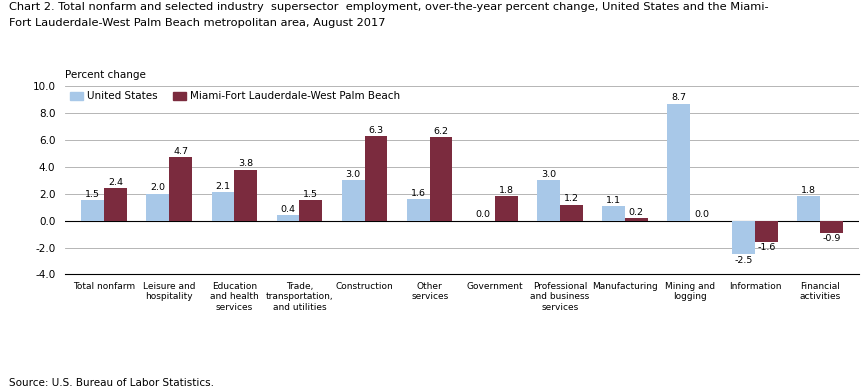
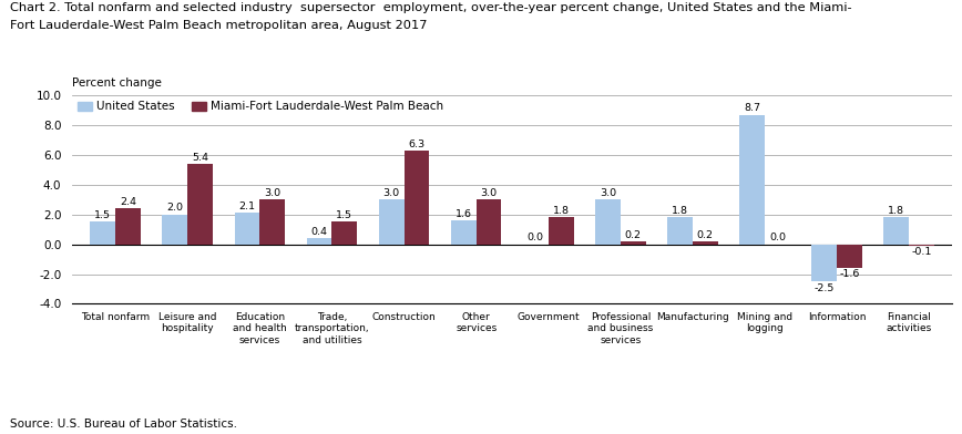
Miami-Fort Lauderdale-West Palm Beach/Leisure and hospitality: 4.7 -> 5.4
Miami-Fort Lauderdale-West Palm Beach/Education and health services: 3.8 -> 3.0
Miami-Fort Lauderdale-West Palm Beach/Other services: 6.2 -> 3.0
Miami-Fort Lauderdale-West Palm Beach/Professional and business services: 1.2 -> 0.2
United States/Manufacturing: 1.1 -> 1.8
Miami-Fort Lauderdale-West Palm Beach/Financial activities: -0.9 -> -0.1
